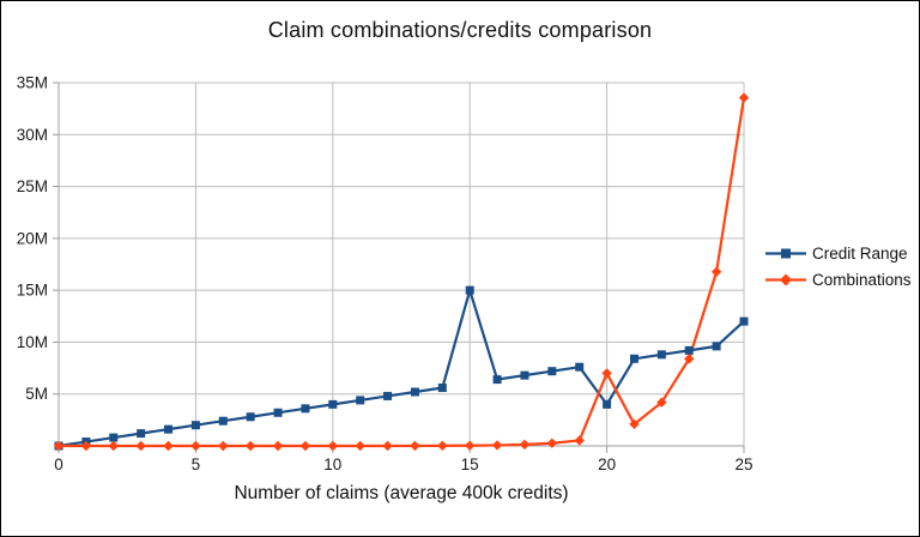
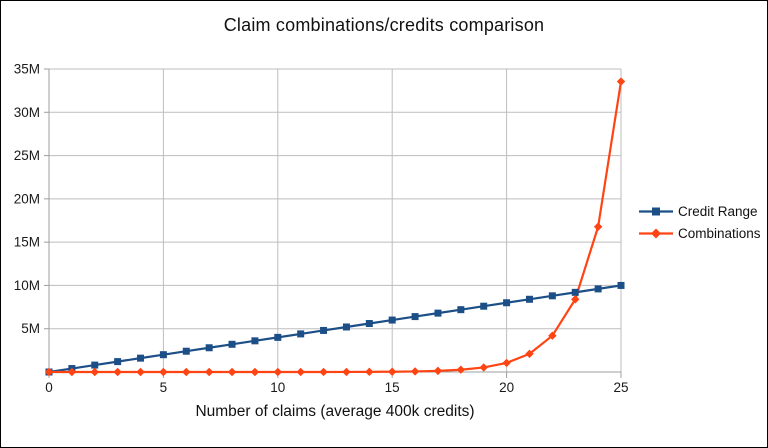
Credit Range/15: 15M -> 6M
Credit Range/20: 4M -> 8M
Combinations/20: 7M -> 1M
Credit Range/25: 12M -> 10M
